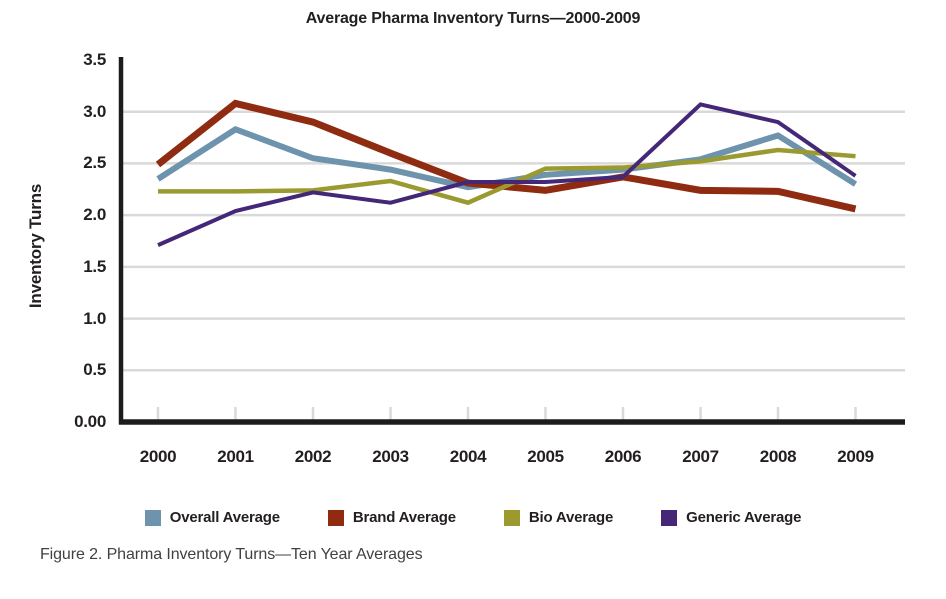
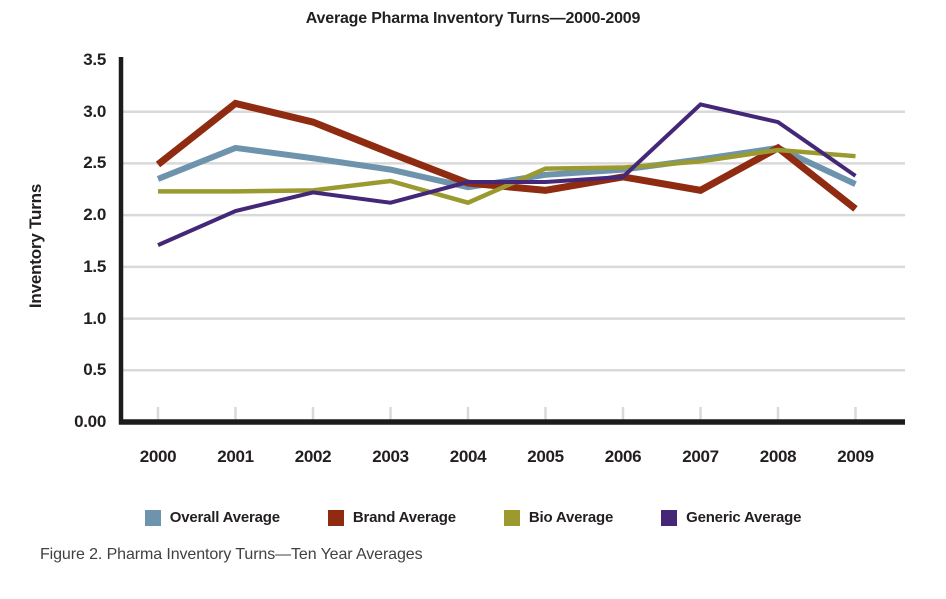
Overall Average/2001: 2.83 -> 2.65
Overall Average/2008: 2.77 -> 2.65
Brand Average/2008: 2.23 -> 2.65
